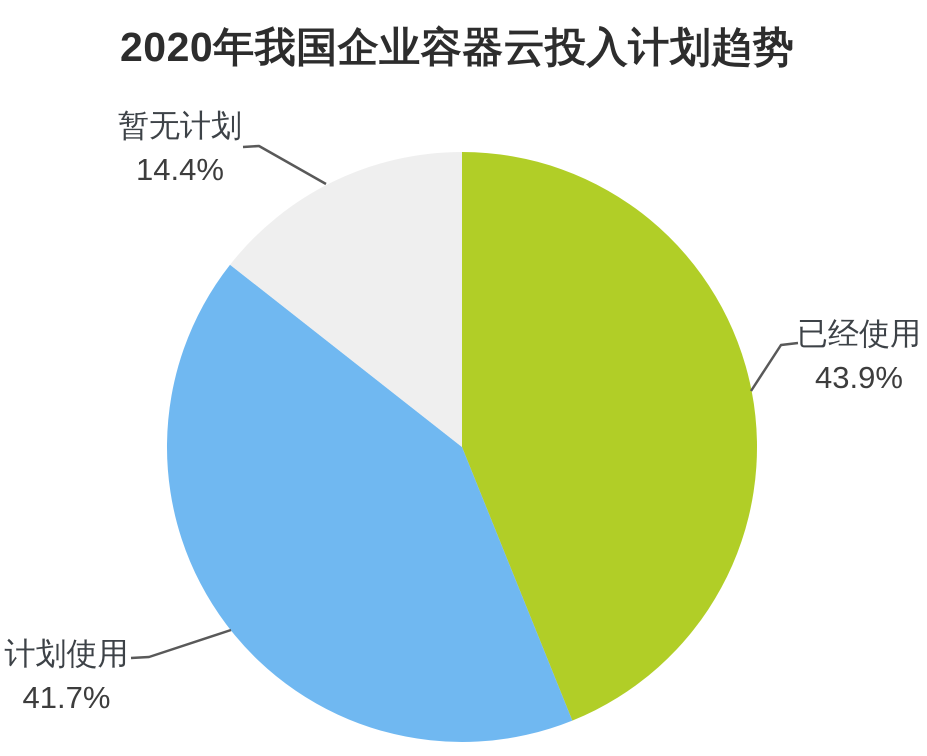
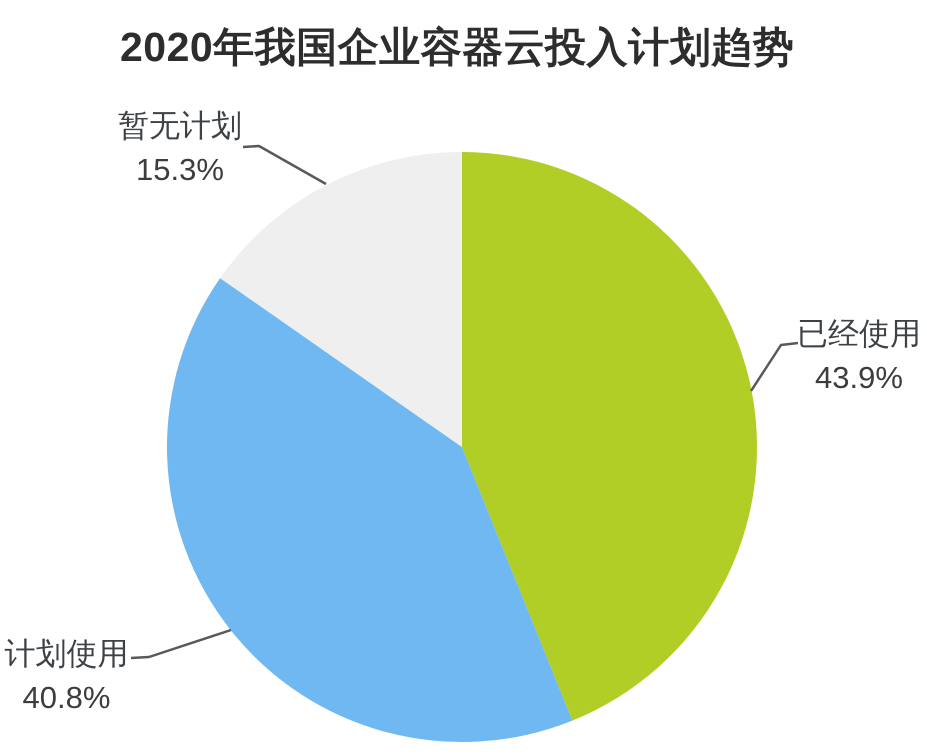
计划使用: 41.7% -> 40.8%
暂无计划: 14.4% -> 15.3%
